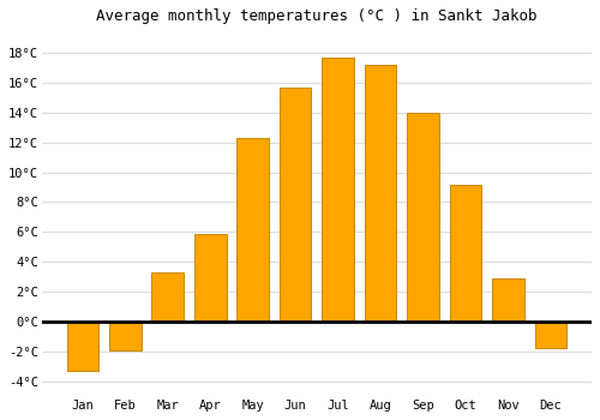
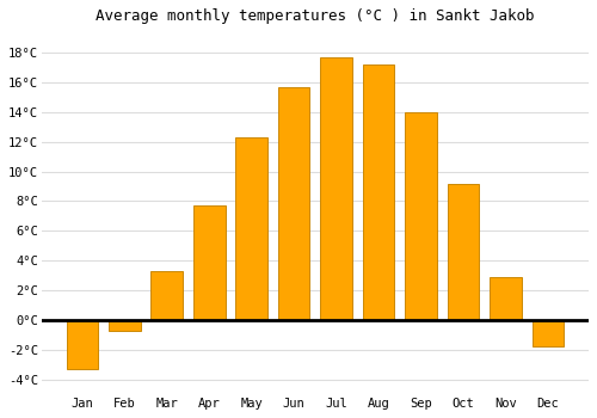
Feb: -1.9°C -> -0.7°C
Apr: 5.9°C -> 7.7°C
